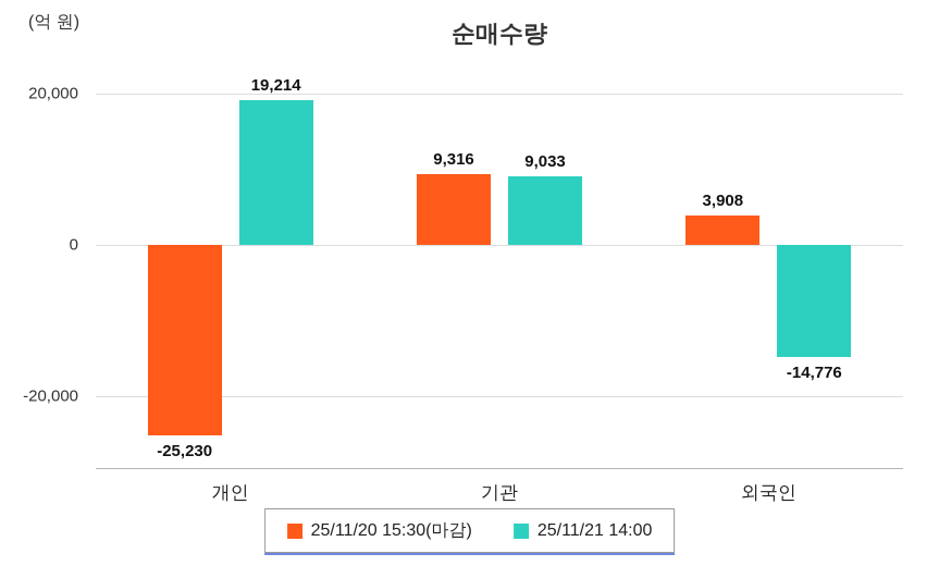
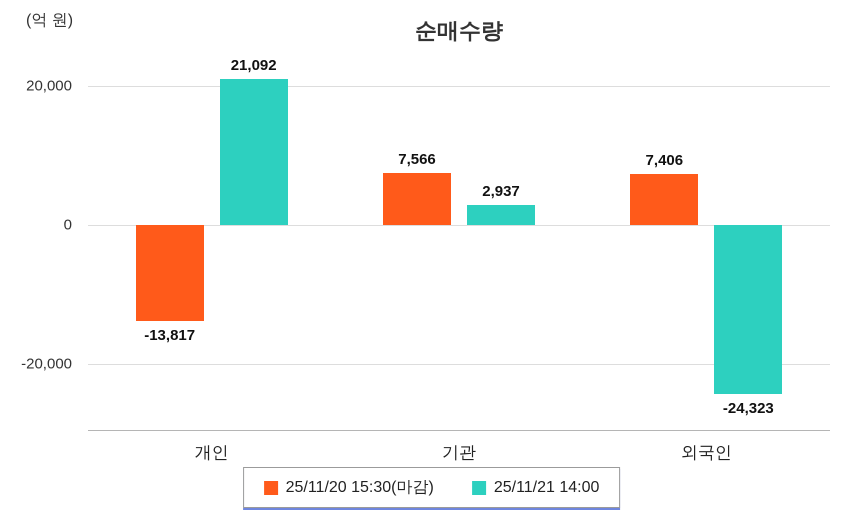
25/11/20 15:30(마감)/개인: -25,230 -> -13,817
25/11/21 14:00/개인: 19,214 -> 21,092
25/11/20 15:30(마감)/기관: 9,316 -> 7,566
25/11/21 14:00/기관: 9,033 -> 2,937
25/11/20 15:30(마감)/외국인: 3,908 -> 7,406
25/11/21 14:00/외국인: -14,776 -> -24,323
